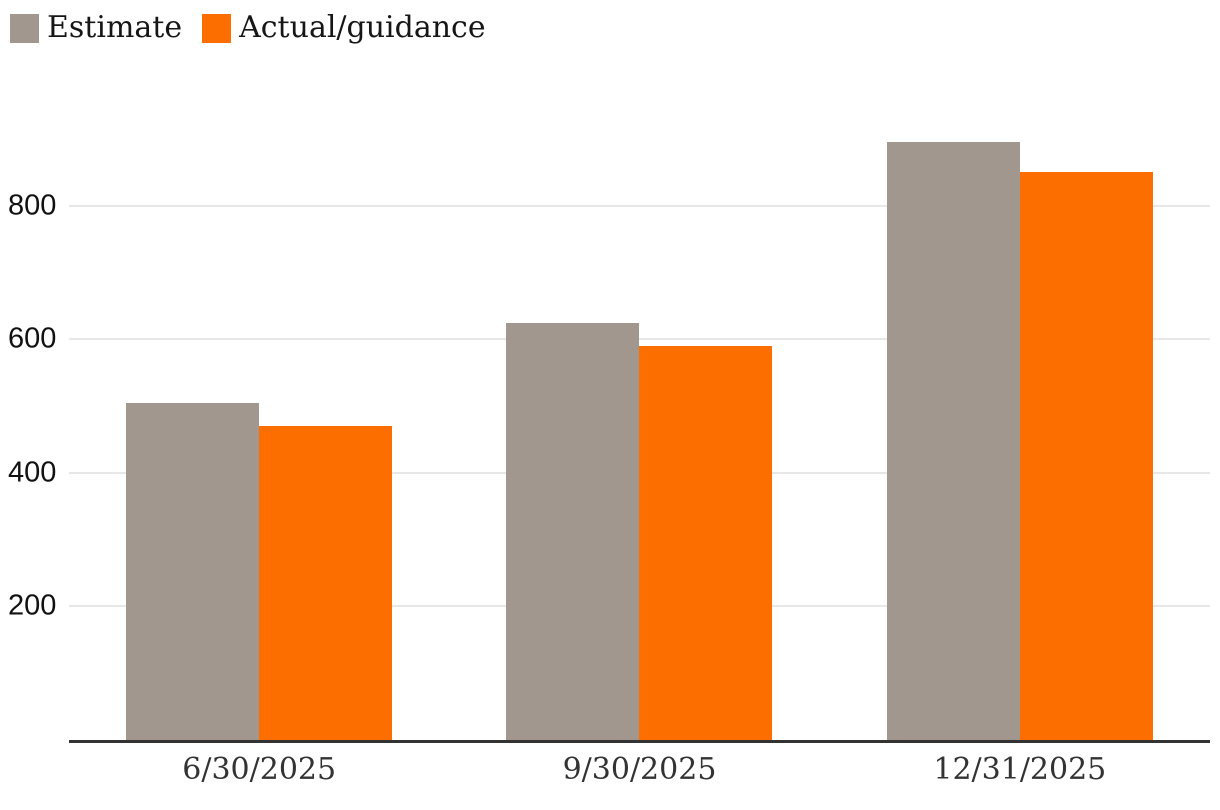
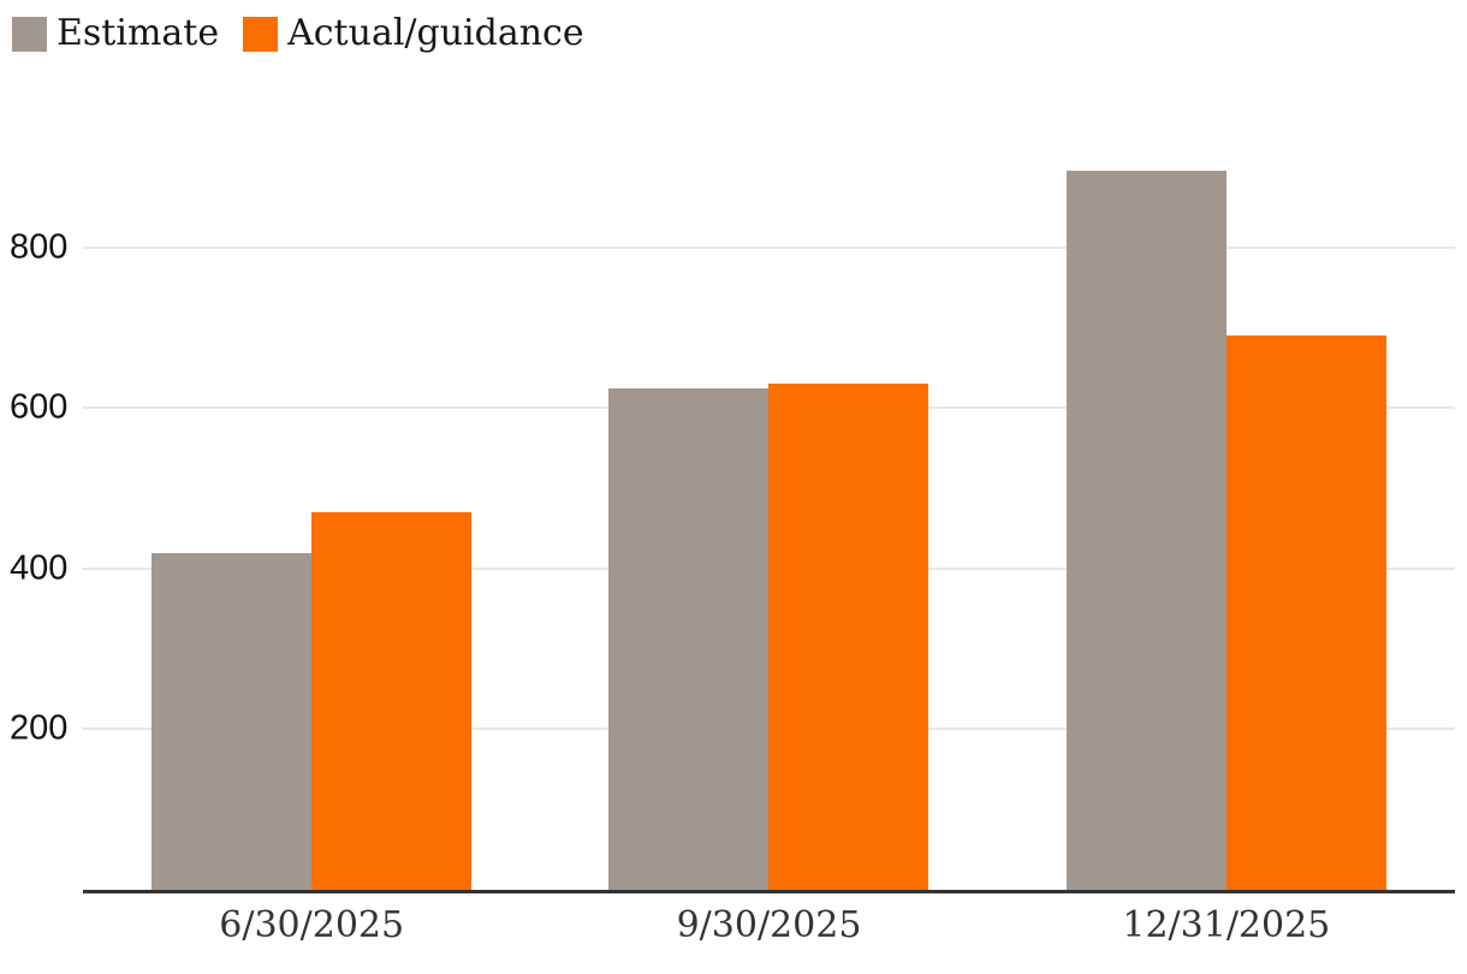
Estimate/6/30/2025: 500 -> 420
Actual/guidance/9/30/2025: 590 -> 630
Actual/guidance/12/31/2025: 850 -> 690
